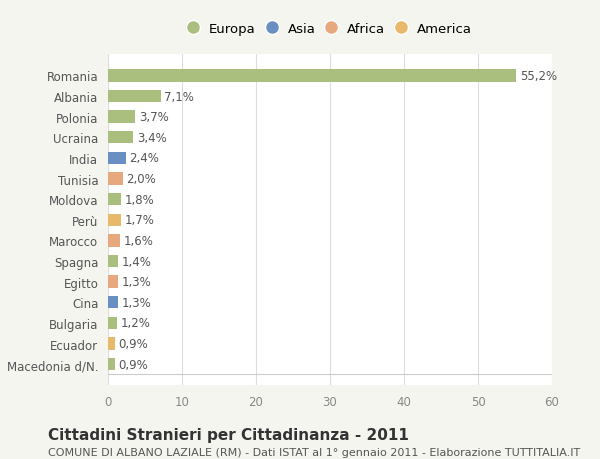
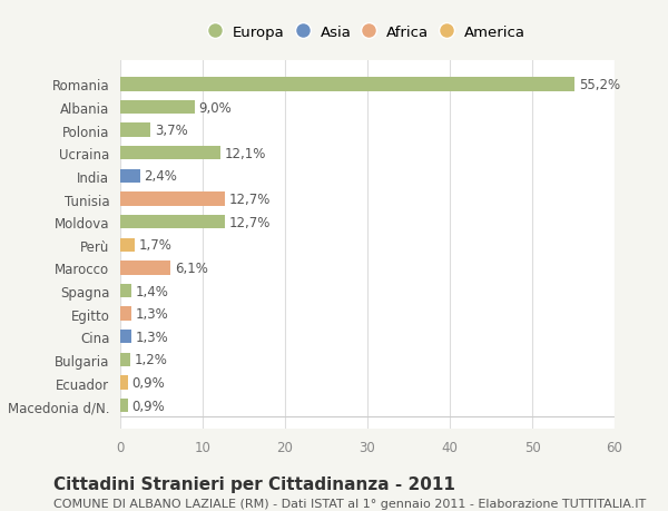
Albania: 7,1% -> 9,0%
Ucraina: 3,4% -> 12,1%
Tunisia: 2,0% -> 12,7%
Moldova: 1,8% -> 12,7%
Marocco: 1,6% -> 6,1%
